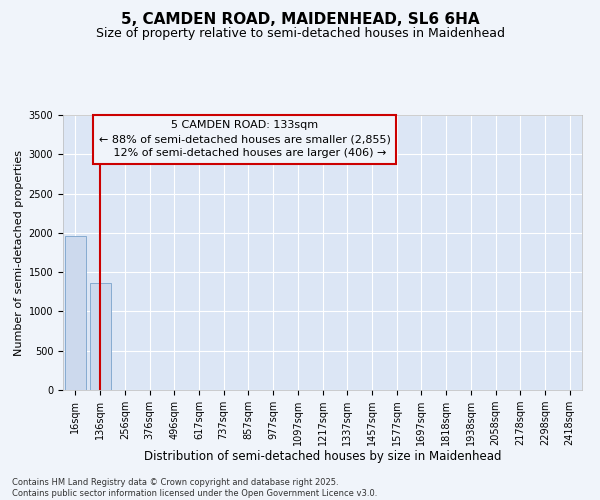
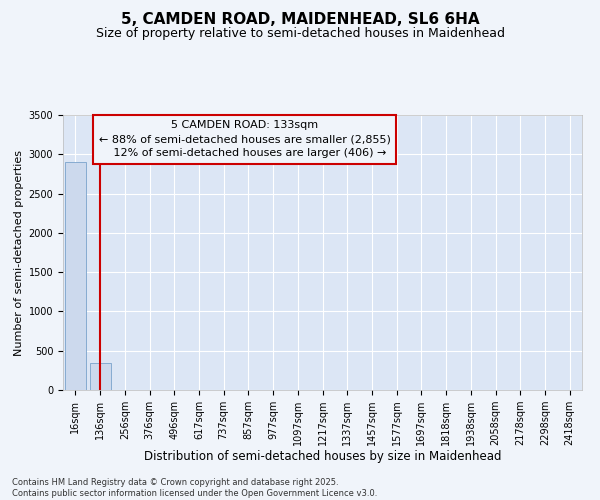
16sqm: 1960 -> 2900
136sqm: 1360 -> 350
